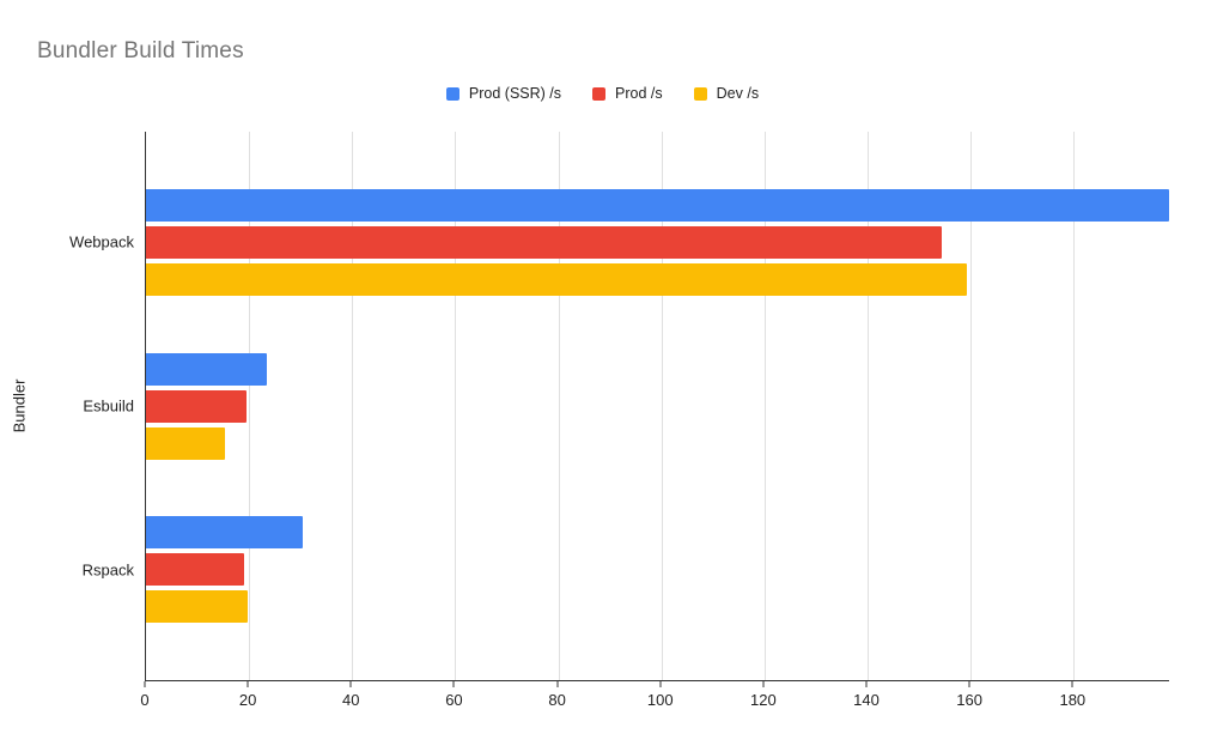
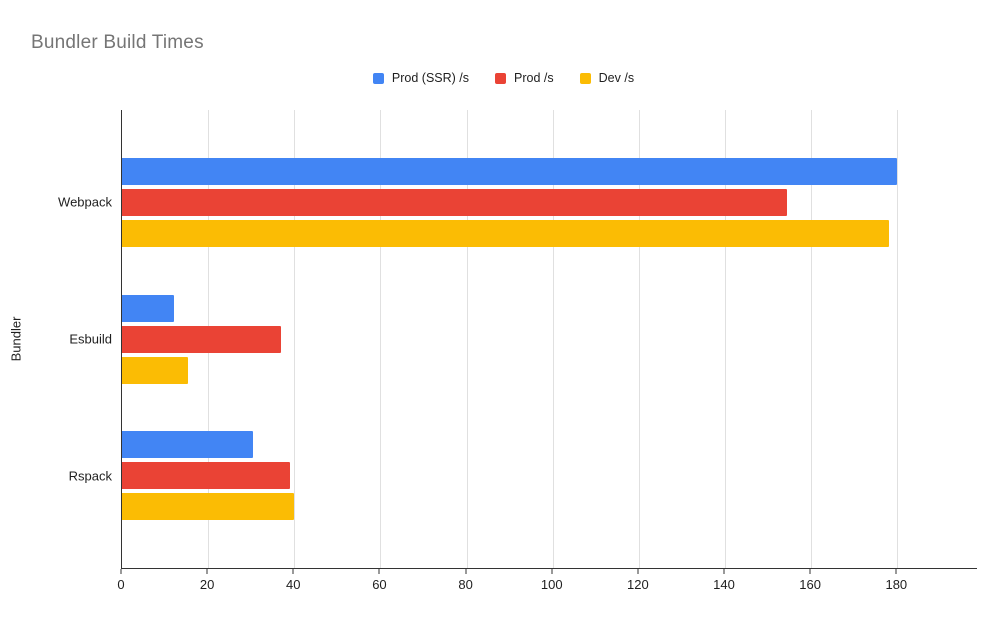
Prod (SSR) /s/Webpack: 198 -> 180
Dev /s/Webpack: 159 -> 178
Prod (SSR) /s/Esbuild: 24 -> 12
Prod /s/Esbuild: 19 -> 37
Prod /s/Rspack: 19 -> 39
Dev /s/Rspack: 20 -> 40
